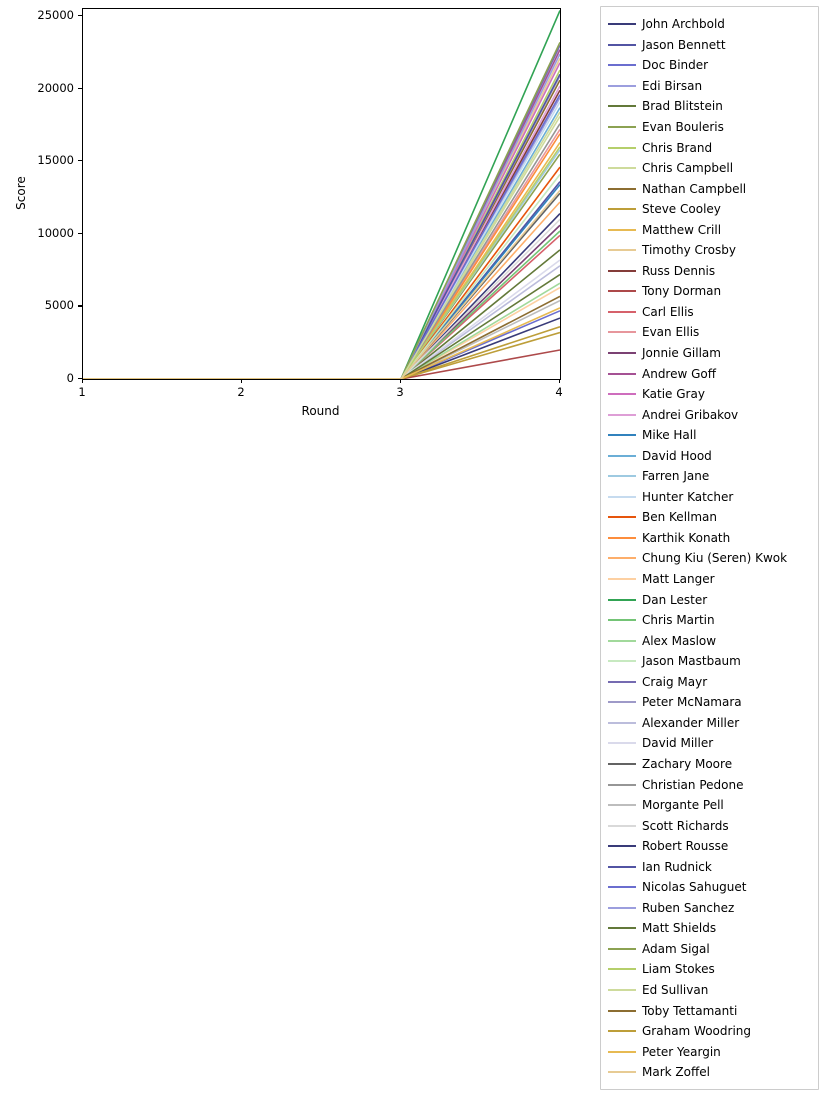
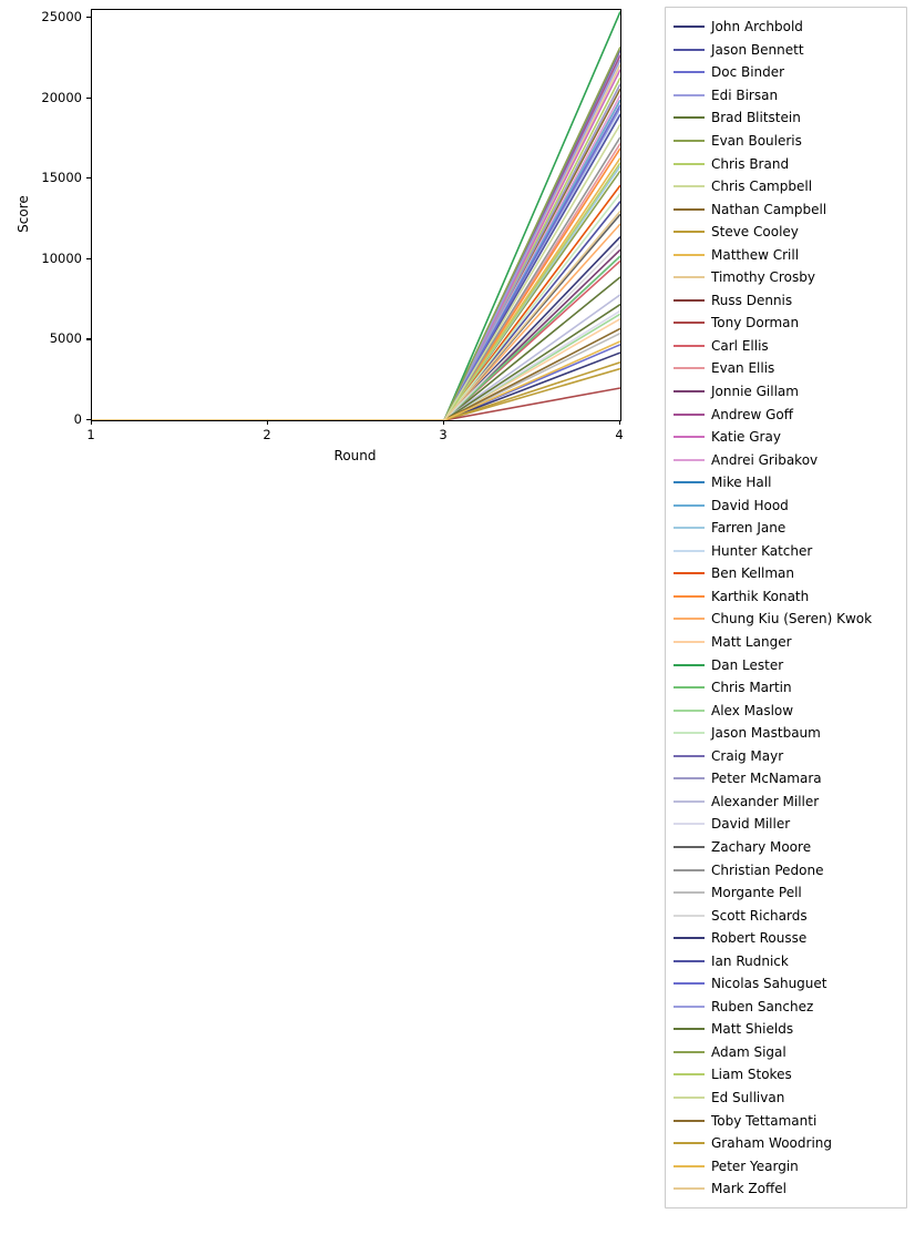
Chris Campbell/4: 18100 -> 22600
Mike Hall/4: 13400 -> 10200
David Hood/4: 18700 -> 19900
David Miller/4: 8200 -> 6800
Ian Rudnick/4: 21000 -> 19000
